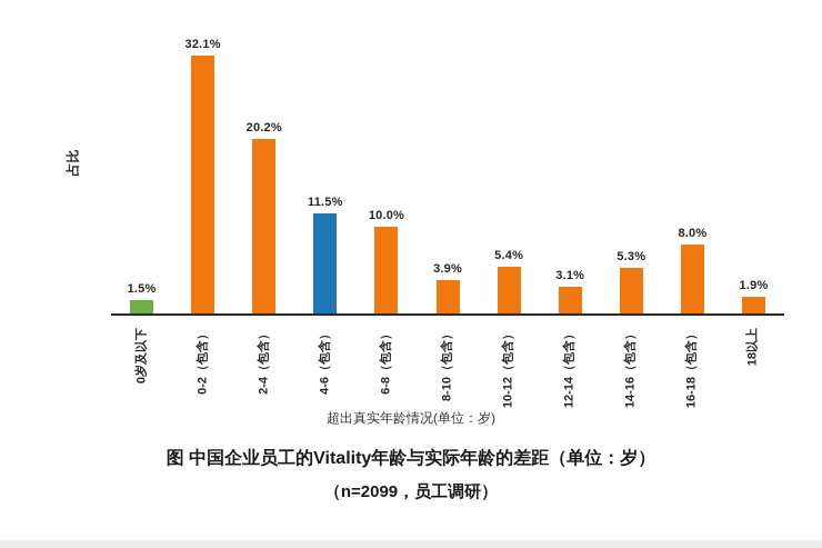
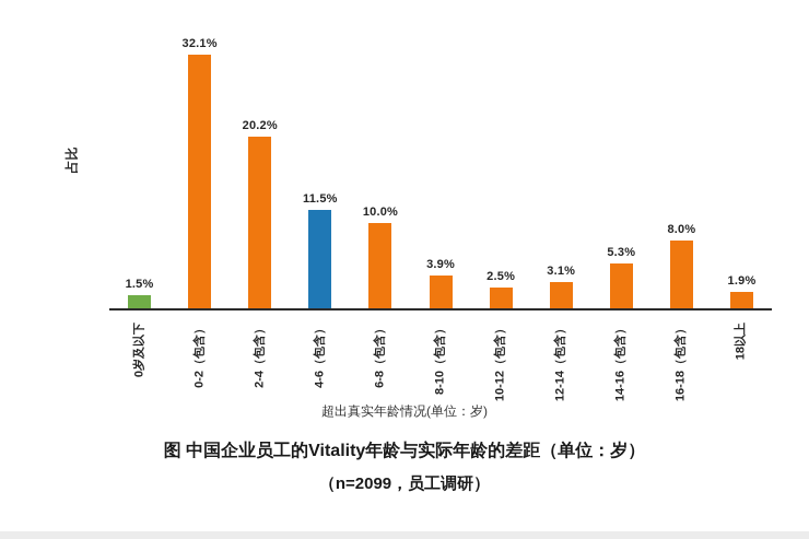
10-12（包含）: 5.4% -> 2.5%
